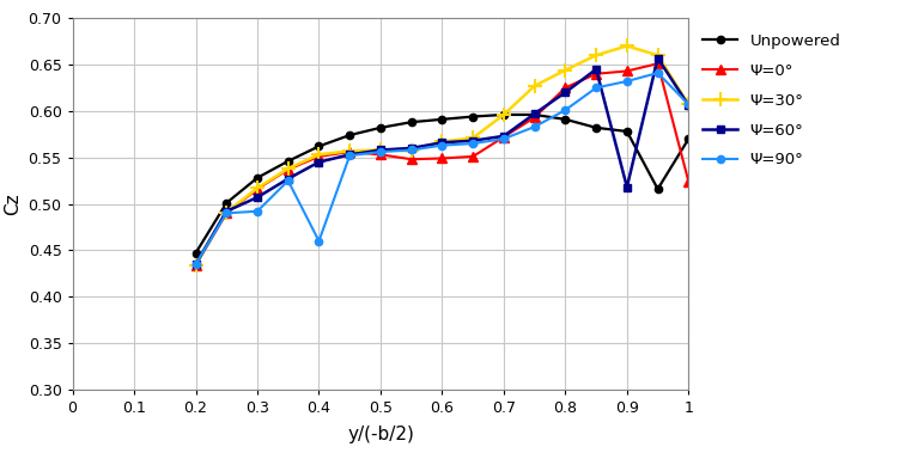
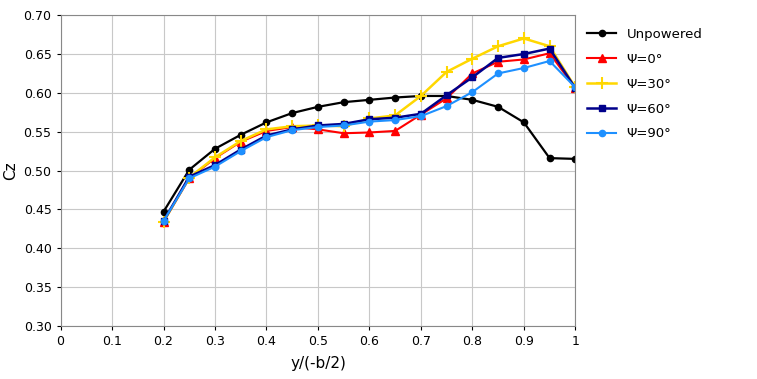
Ψ=90°/0.3: 0.492 -> 0.505
Ψ=90°/0.4: 0.460 -> 0.543
Unpowered/0.9: 0.578 -> 0.562
Ψ=60°/0.9: 0.518 -> 0.650
Unpowered/1: 0.570 -> 0.515
Ψ=0°/1: 0.524 -> 0.606
